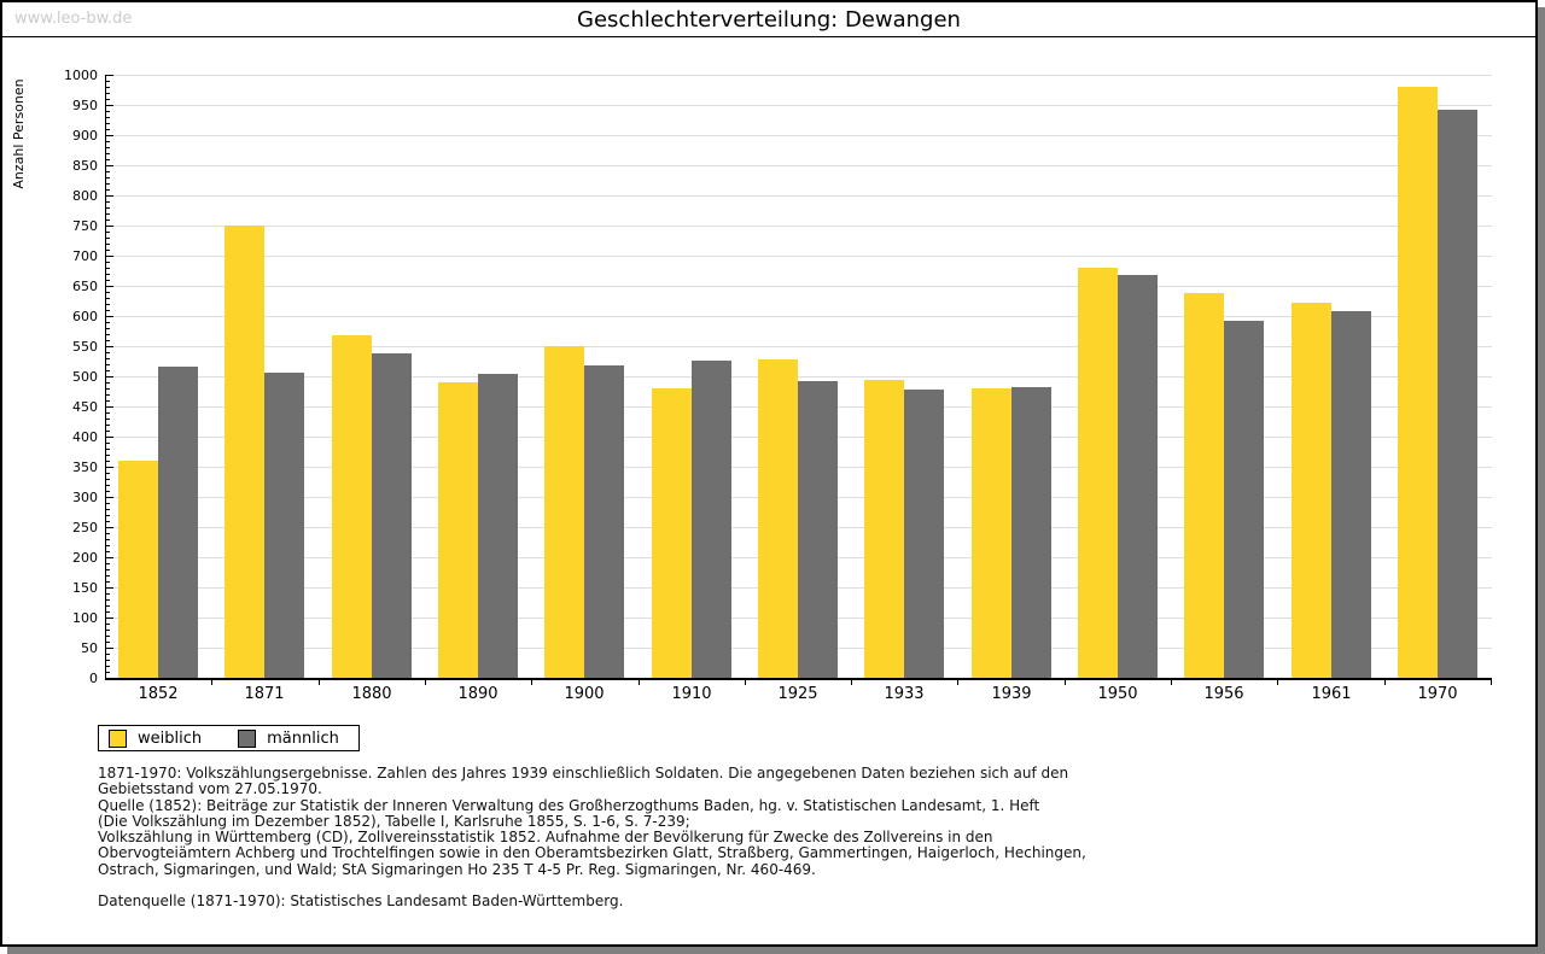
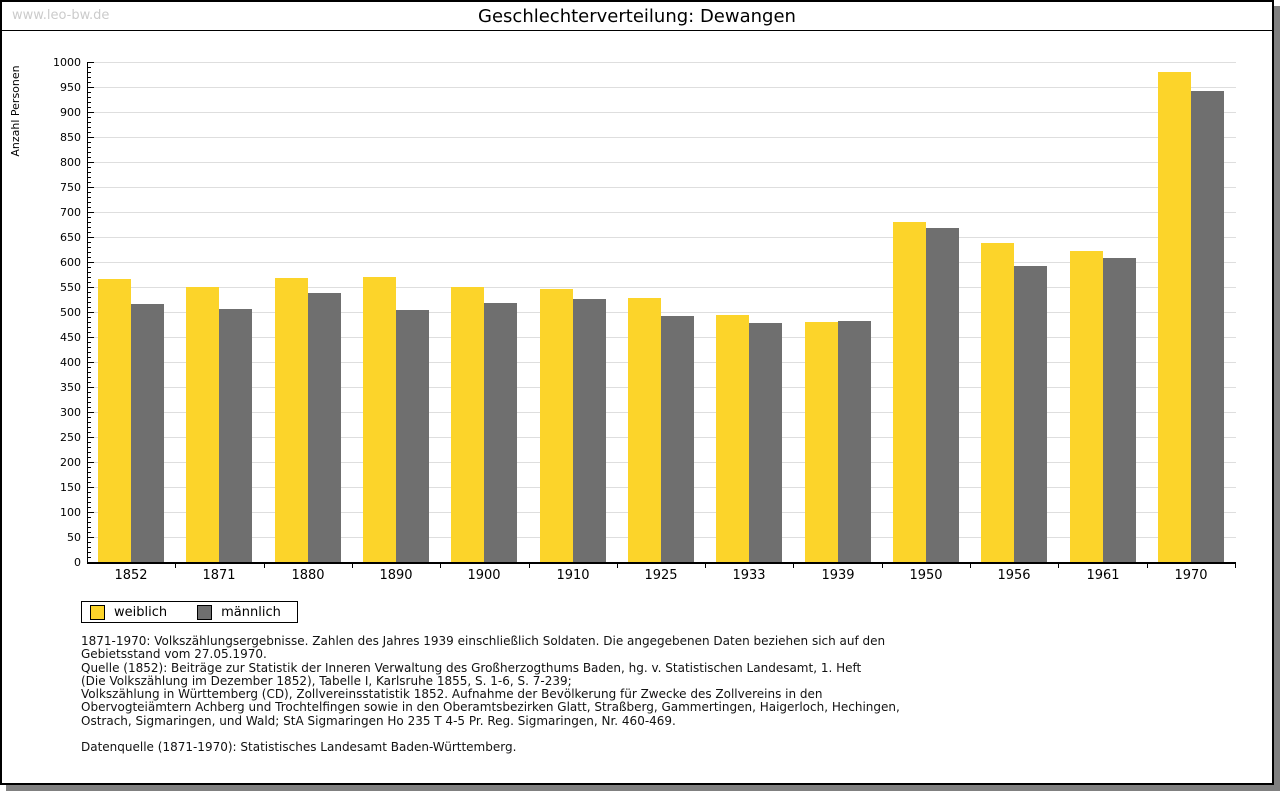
weiblich/1852: 360 -> 560
weiblich/1871: 750 -> 550
weiblich/1890: 490 -> 570
weiblich/1910: 480 -> 540
